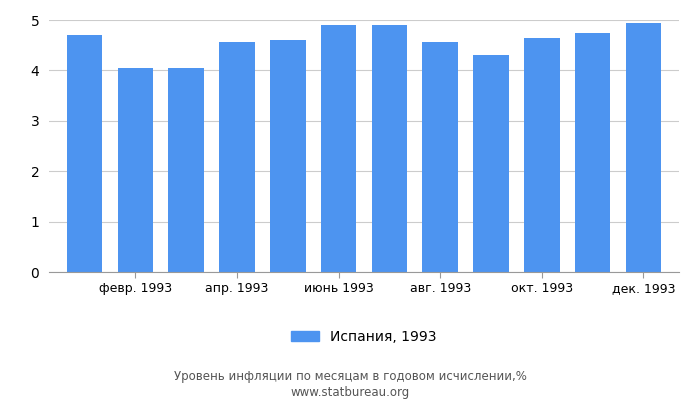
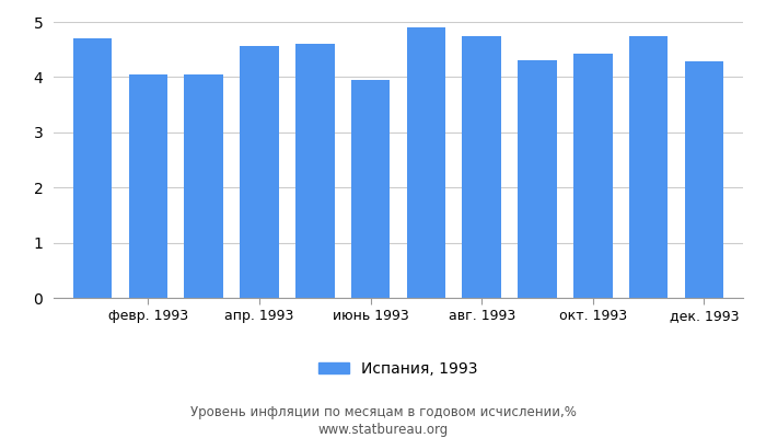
июнь 1993: 4.90 -> 3.94
авг. 1993: 4.57 -> 4.74
окт. 1993: 4.65 -> 4.42
дек. 1993: 4.95 -> 4.28
